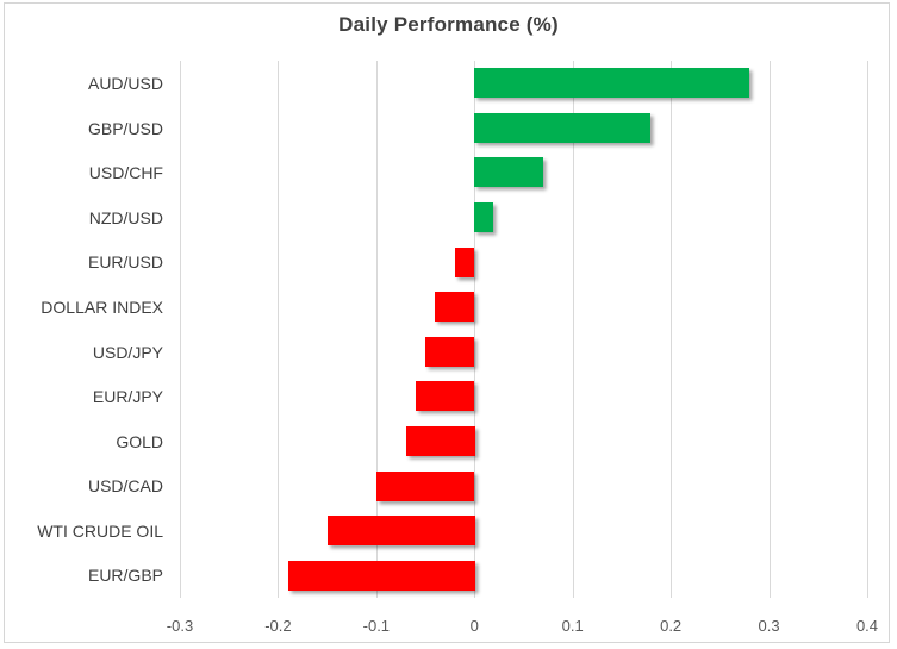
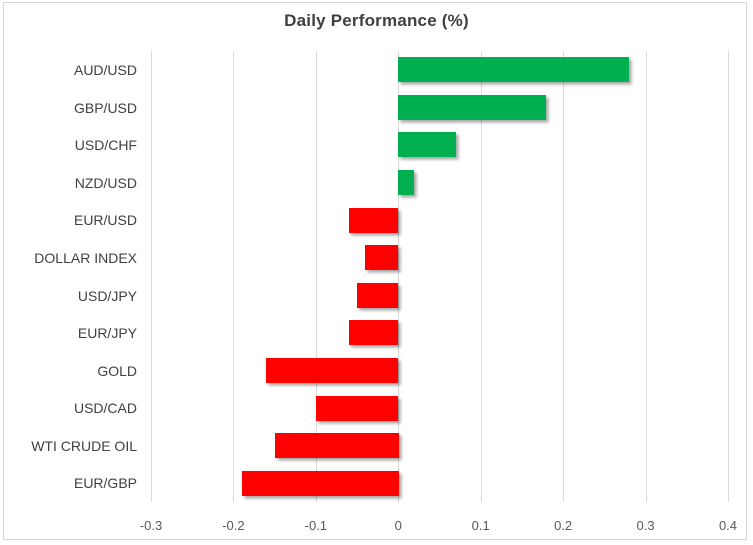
EUR/USD: -0.02 -> -0.06
GOLD: -0.07 -> -0.16
